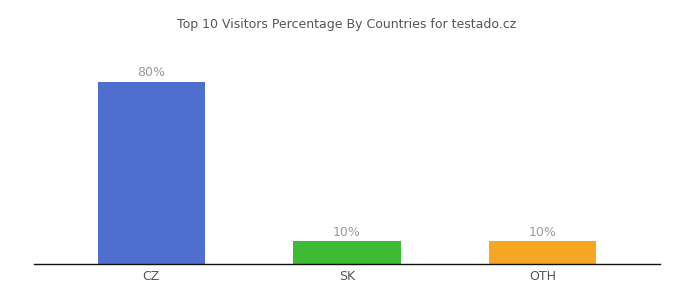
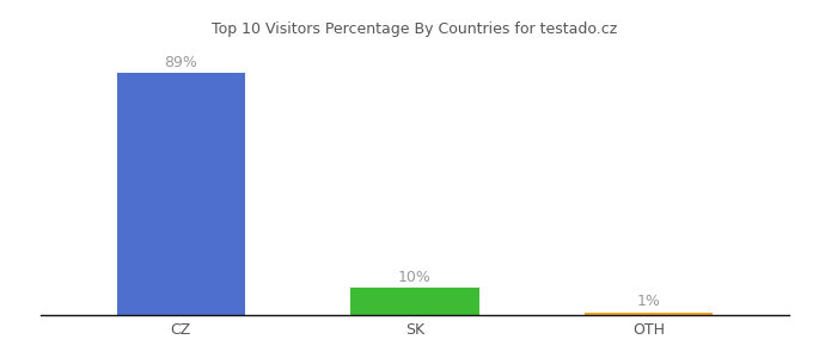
CZ: 80% -> 89%
OTH: 10% -> 1%
